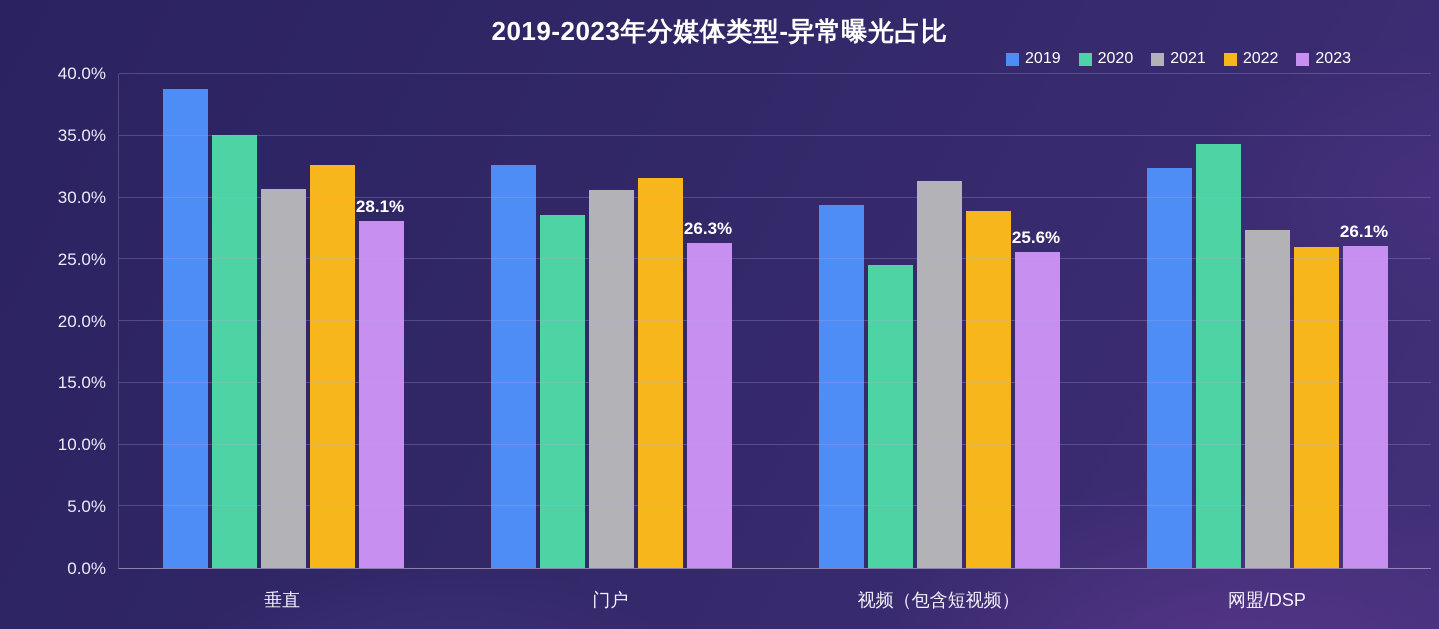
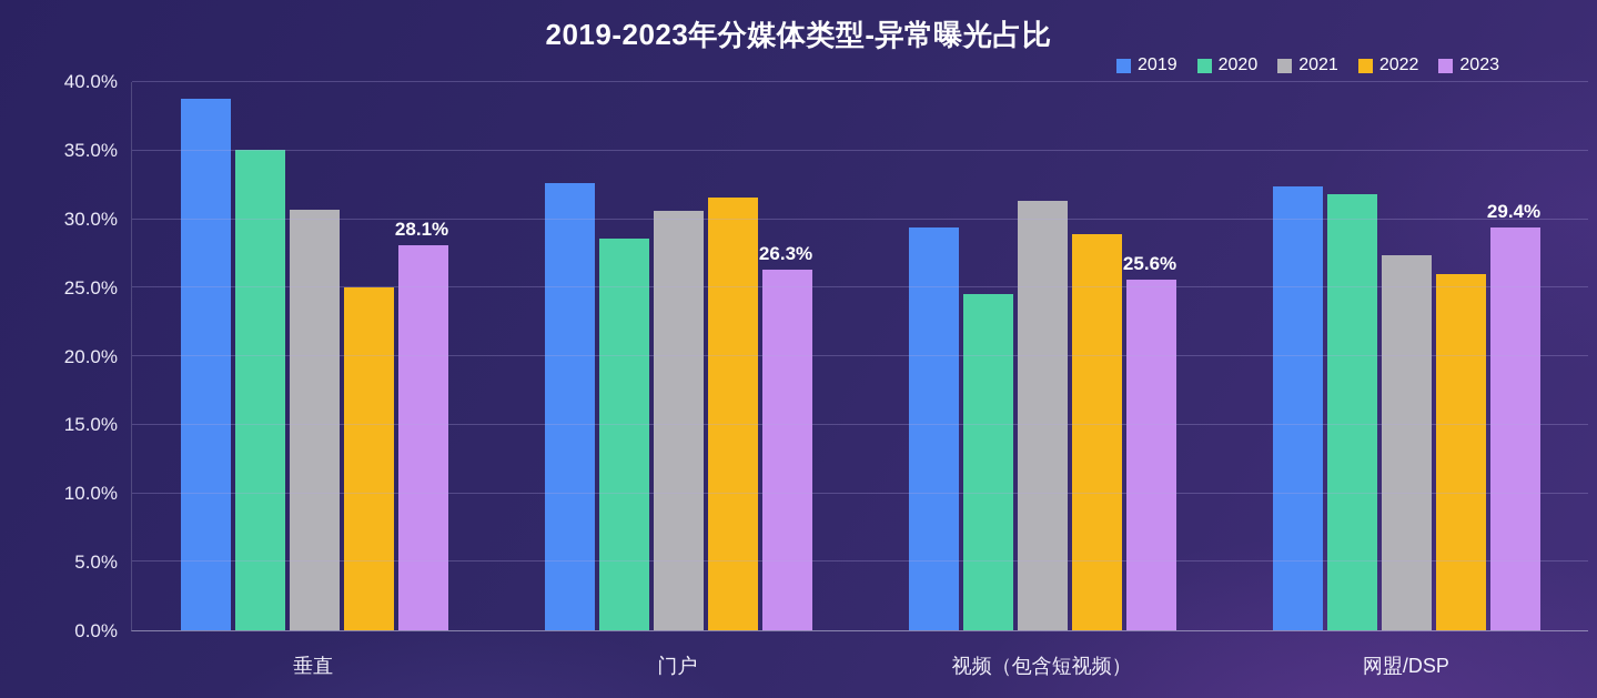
2022/垂直: 32.6% -> 25.0%
2020/网盟/DSP: 34.3% -> 31.8%
2023/网盟/DSP: 26.1% -> 29.4%
